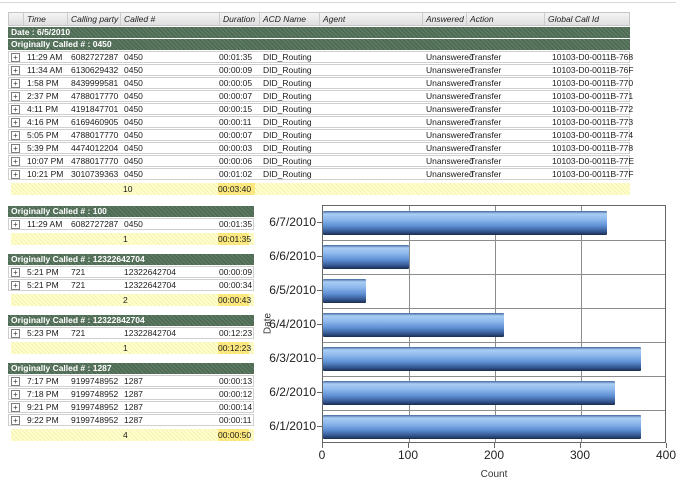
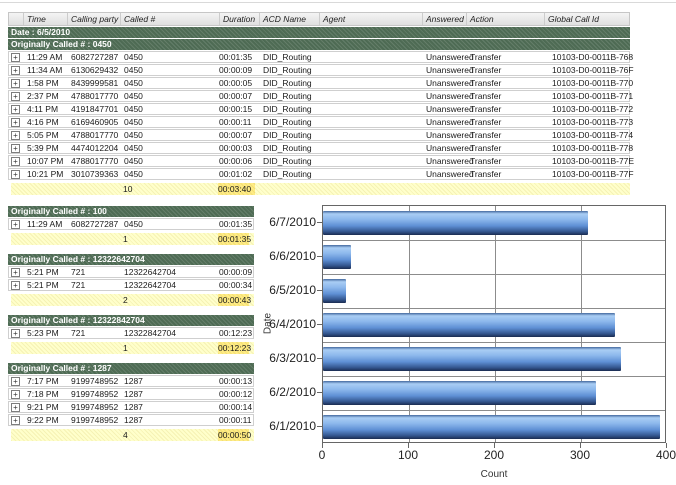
6/7/2010: 330 -> 310
6/6/2010: 100 -> 30
6/5/2010: 50 -> 30
6/4/2010: 210 -> 340
6/3/2010: 370 -> 350
6/2/2010: 340 -> 320
6/1/2010: 370 -> 390
